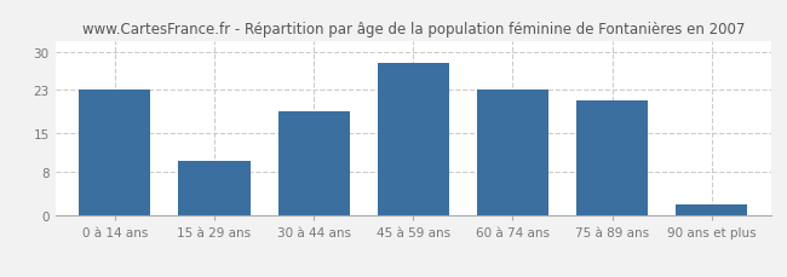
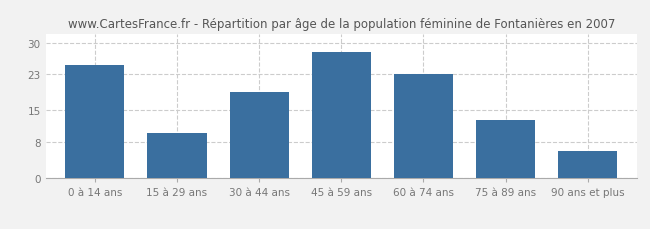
0 à 14 ans: 23 -> 25
75 à 89 ans: 21 -> 13
90 ans et plus: 2 -> 6
